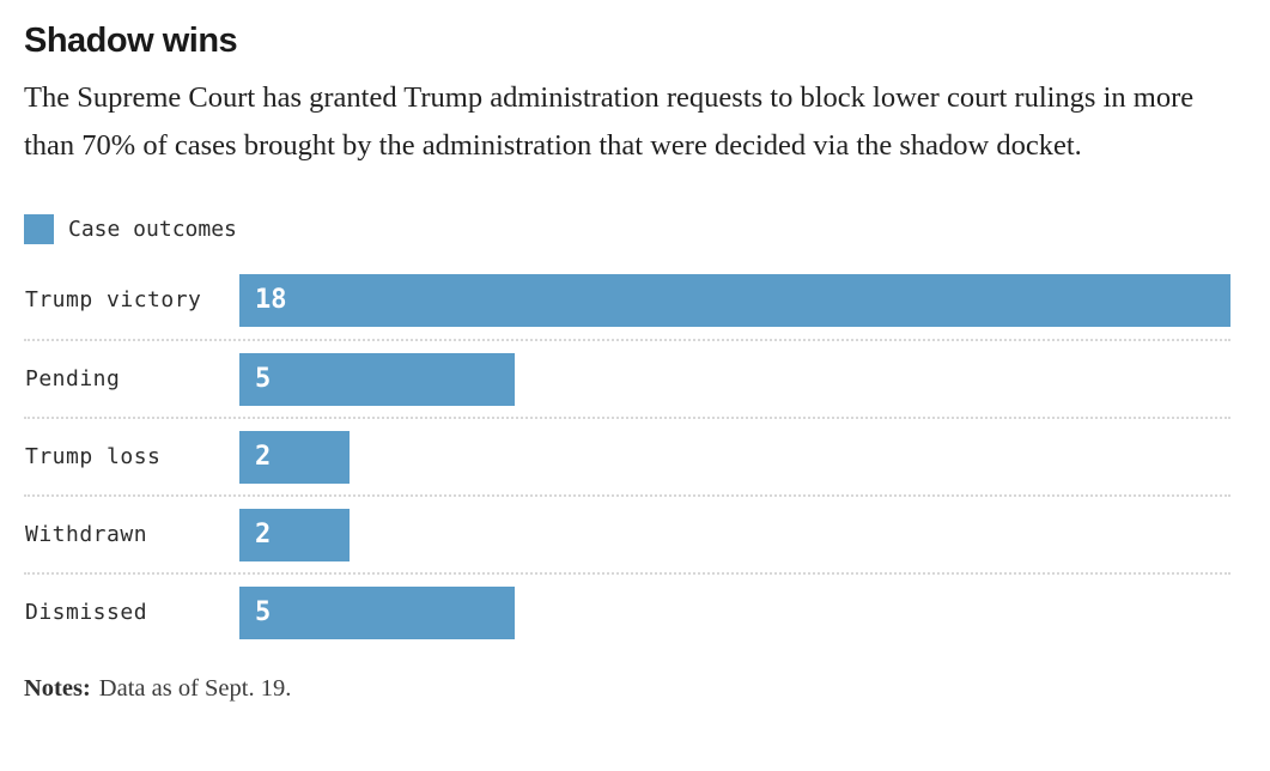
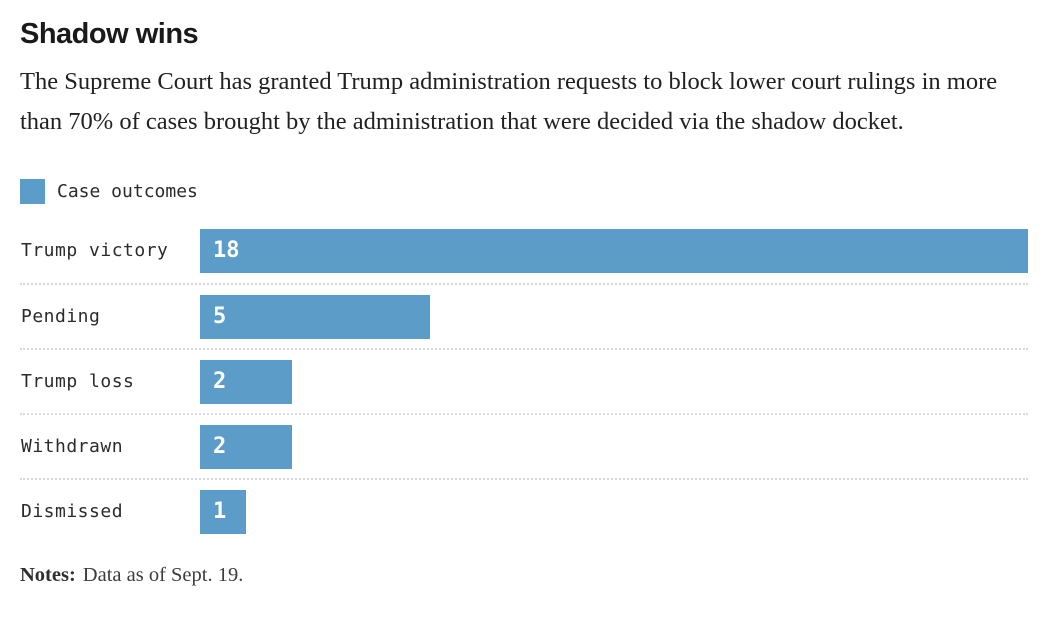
Dismissed: 5 -> 1
